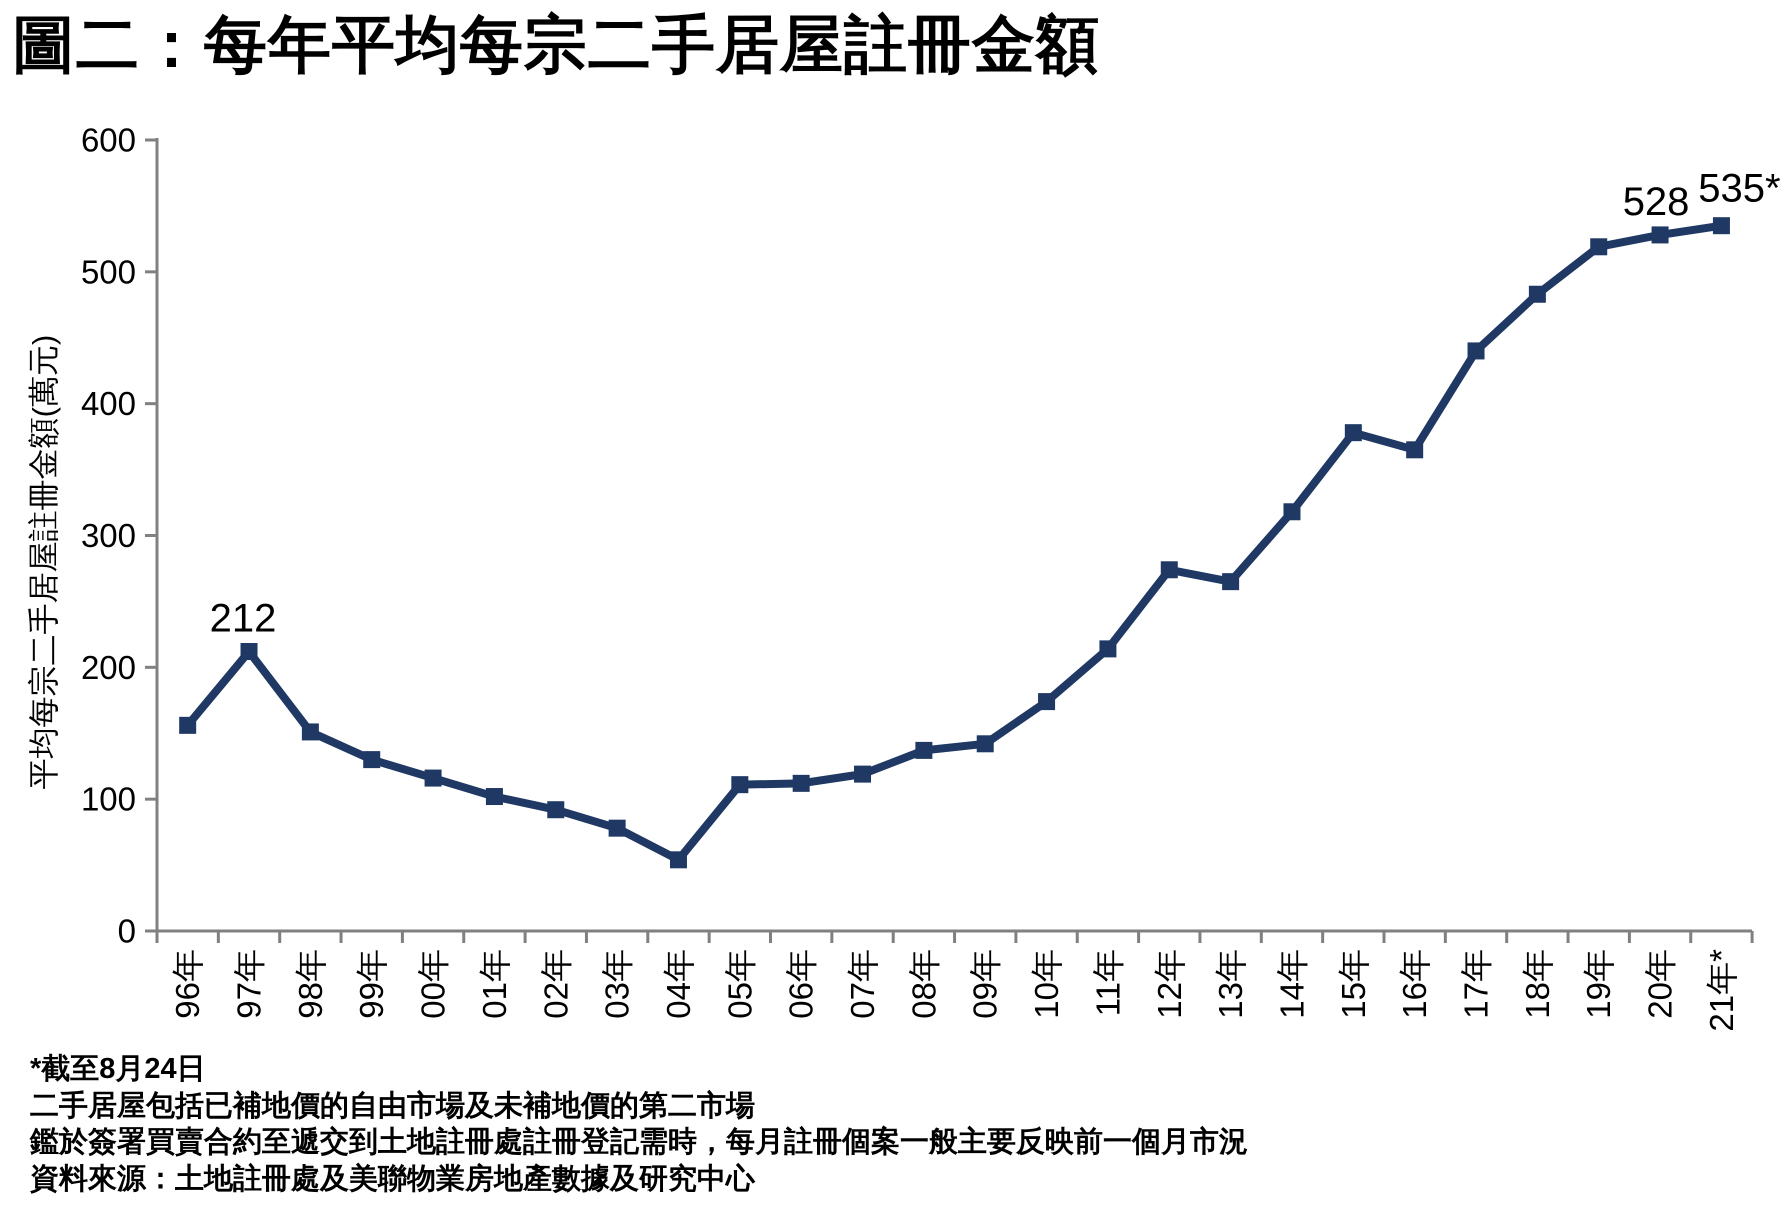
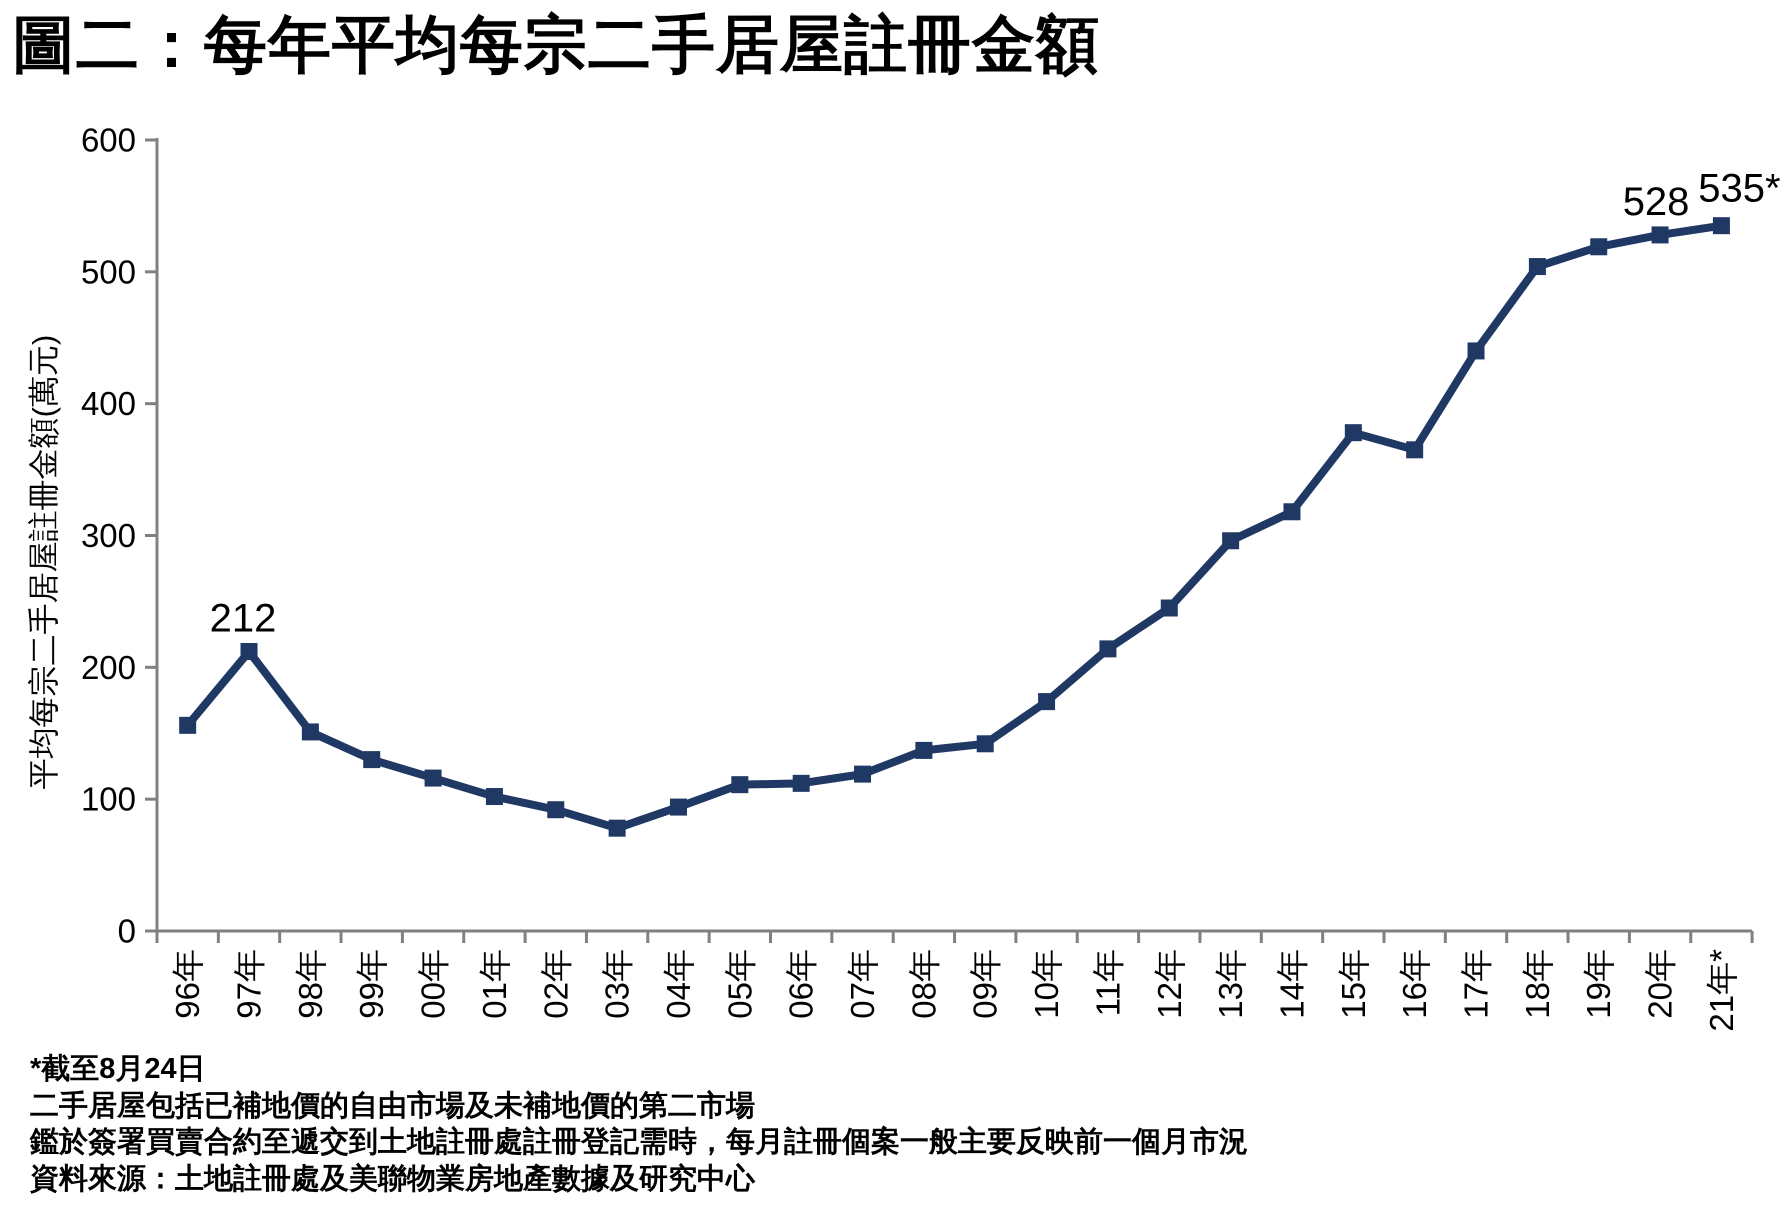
04年: 54 -> 94
12年: 274 -> 245
13年: 265 -> 296
18年: 483 -> 504
